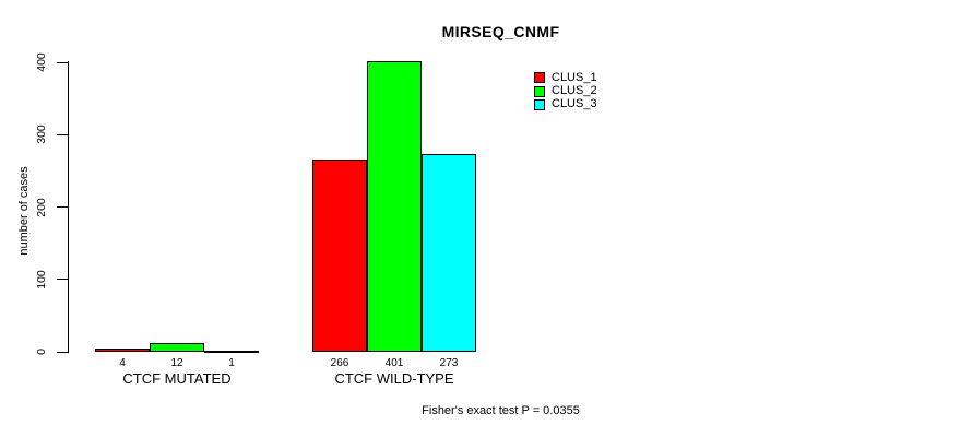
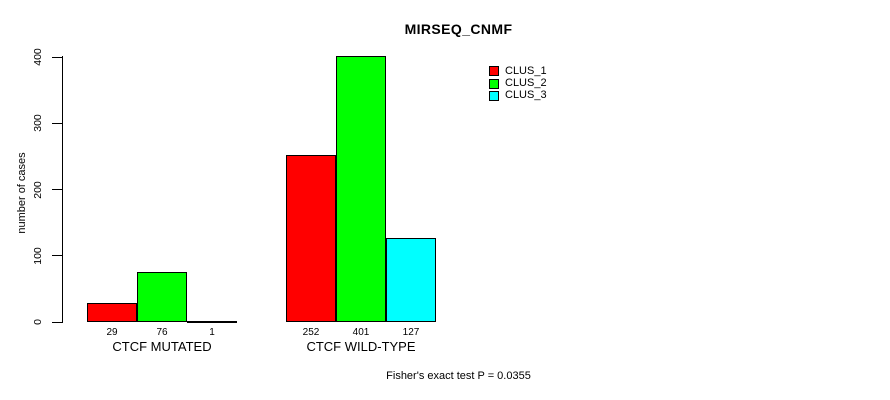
CLUS_1/CTCF MUTATED: 4 -> 29
CLUS_2/CTCF MUTATED: 12 -> 76
CLUS_1/CTCF WILD-TYPE: 266 -> 252
CLUS_3/CTCF WILD-TYPE: 273 -> 127
